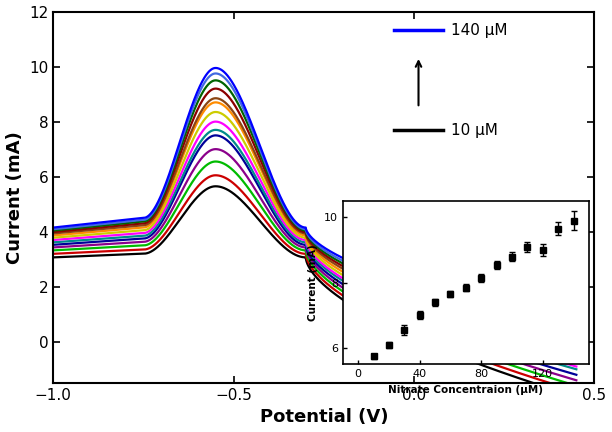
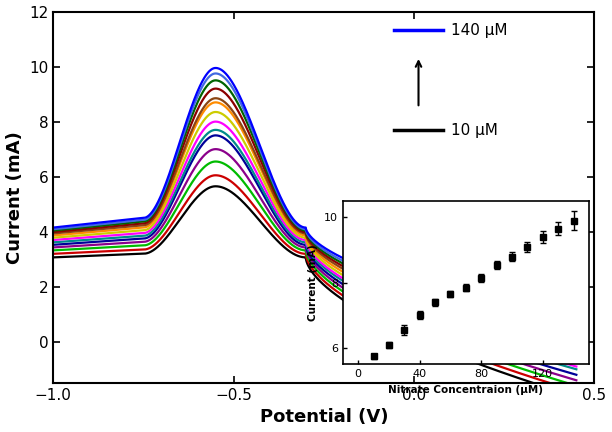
120: 9.00 -> 9.40
